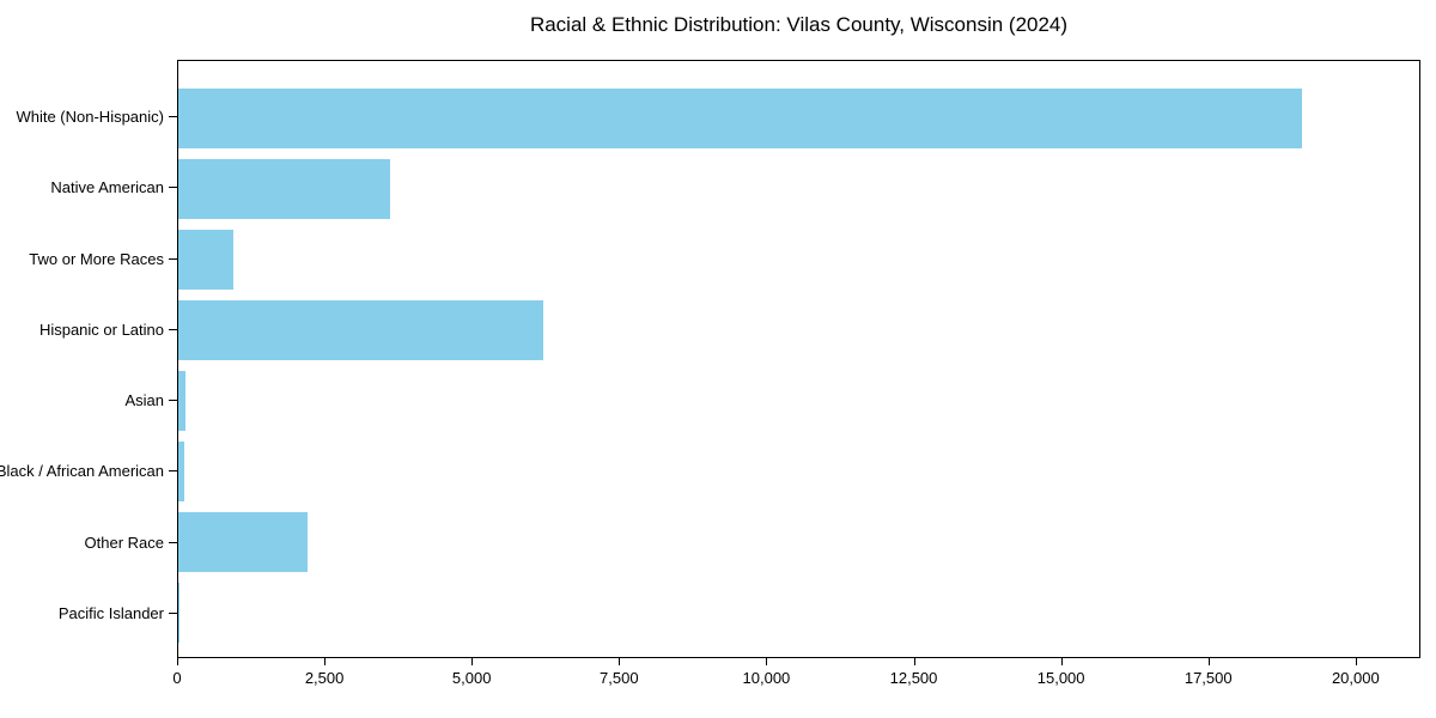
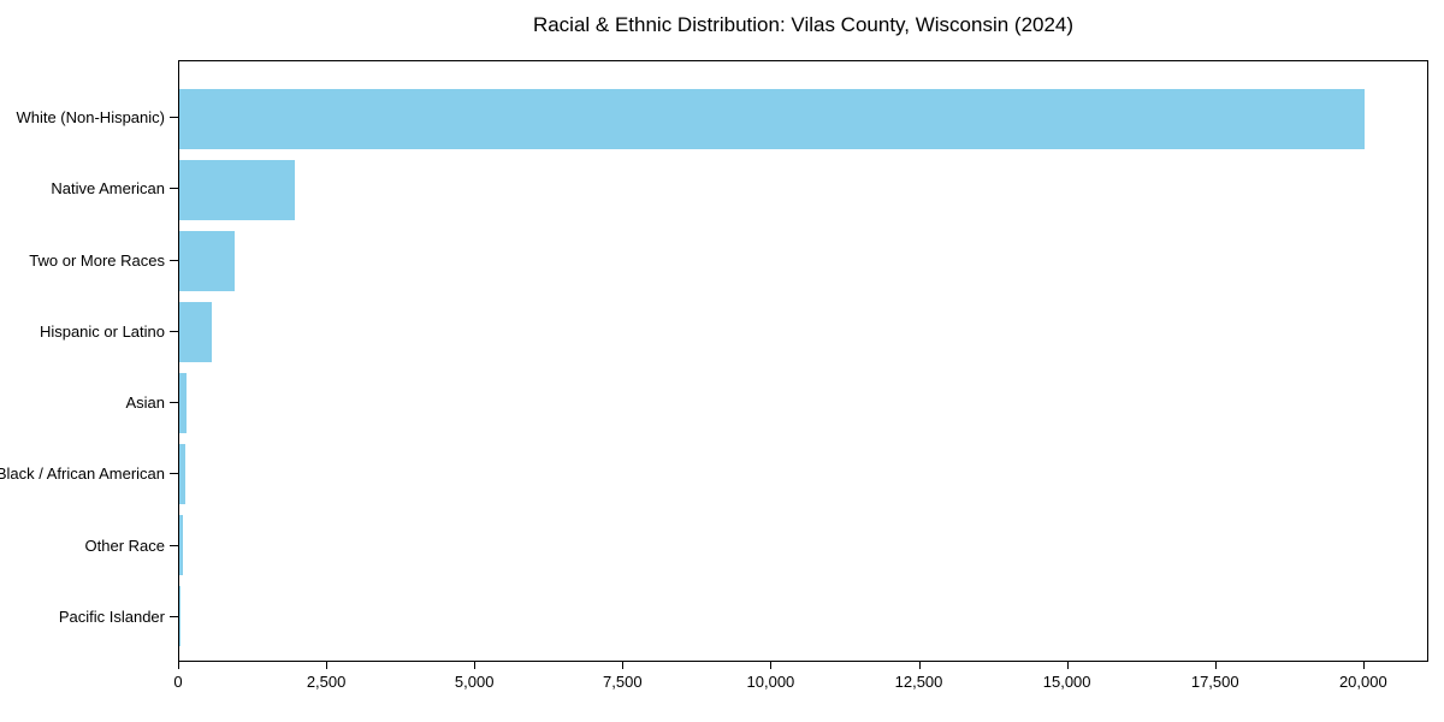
White (Non-Hispanic): 19100 -> 20000
Native American: 3600 -> 2000
Hispanic or Latino: 6200 -> 600
Other Race: 2200 -> 100
